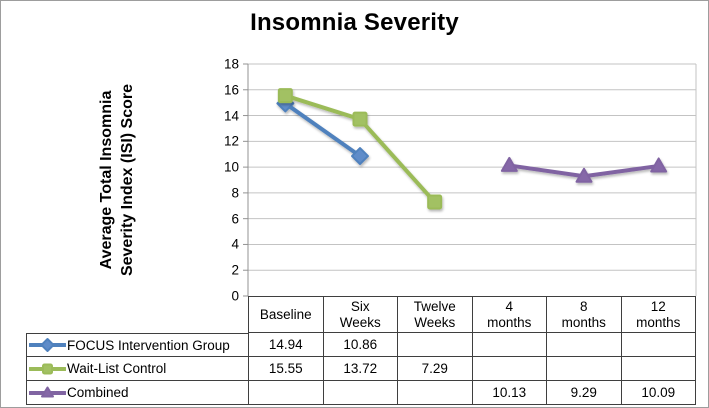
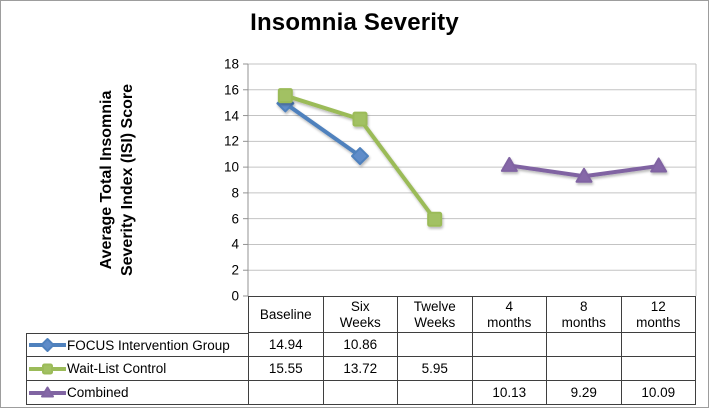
Wait-List Control/Twelve Weeks: 7.29 -> 5.95
